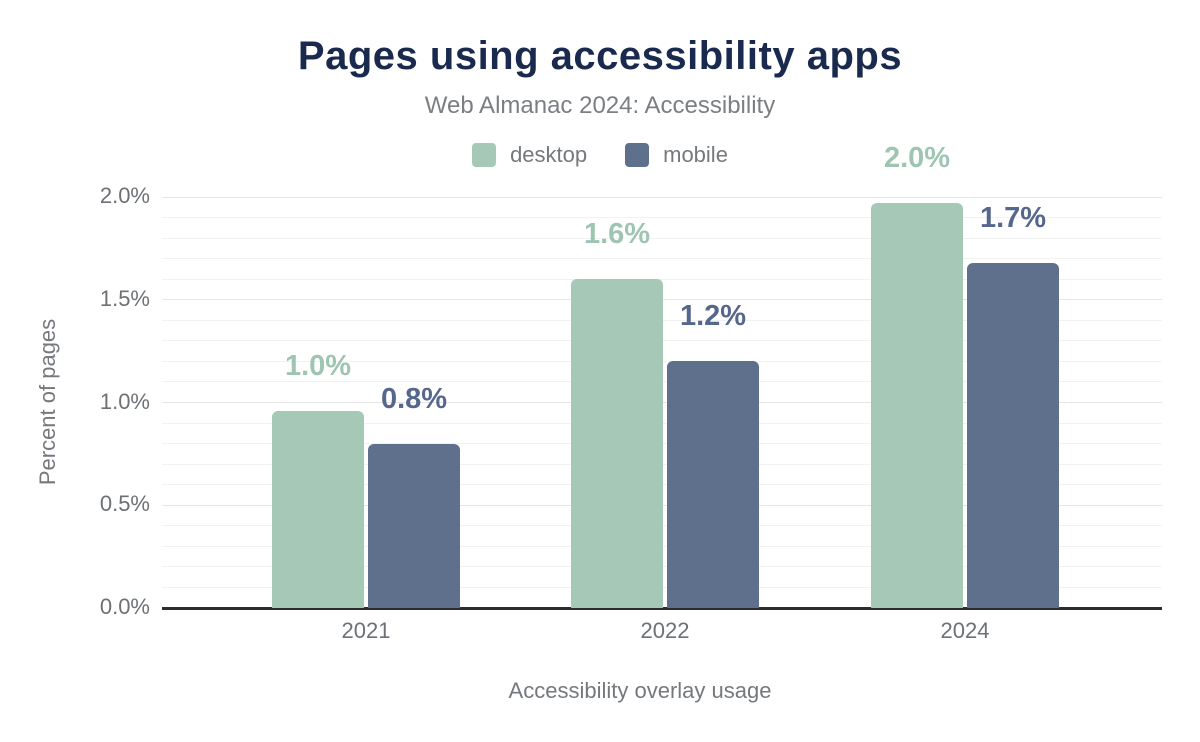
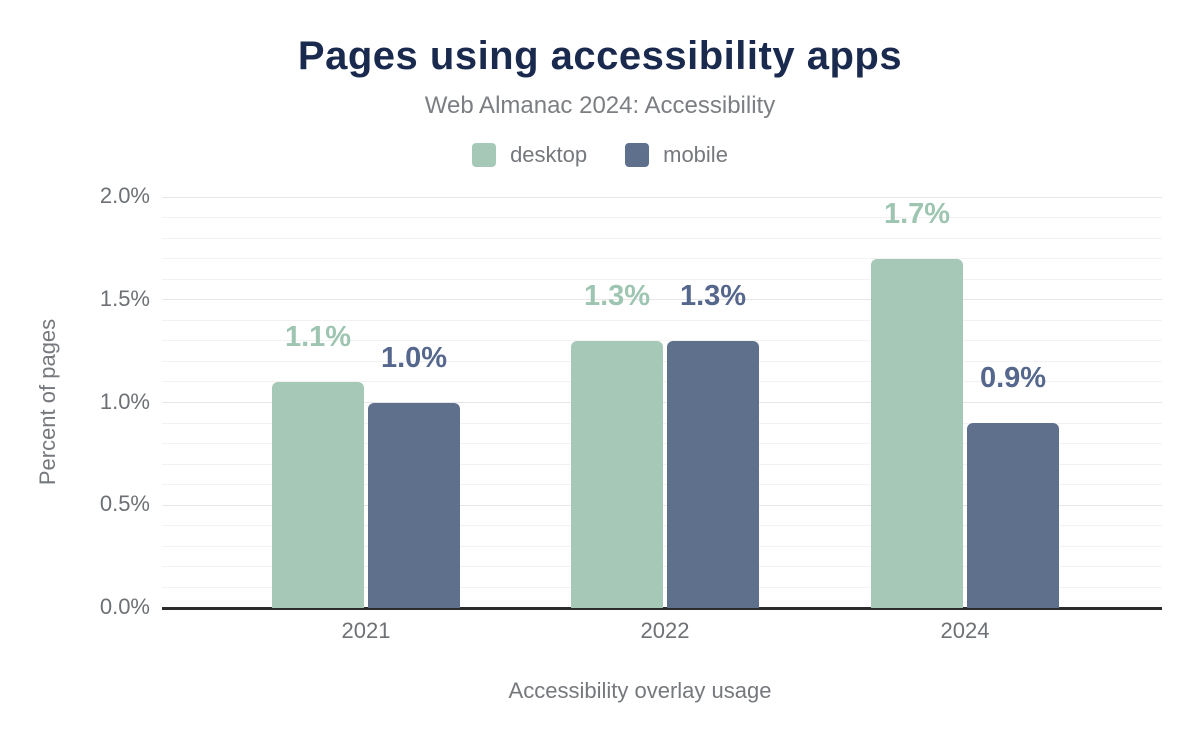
desktop/2021: 1.0% -> 1.1%
mobile/2021: 0.8% -> 1.0%
desktop/2022: 1.6% -> 1.3%
mobile/2022: 1.2% -> 1.3%
desktop/2024: 2.0% -> 1.7%
mobile/2024: 1.7% -> 0.9%
